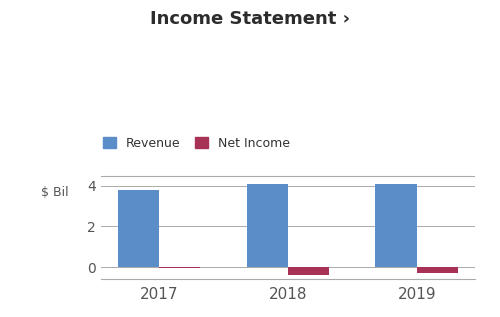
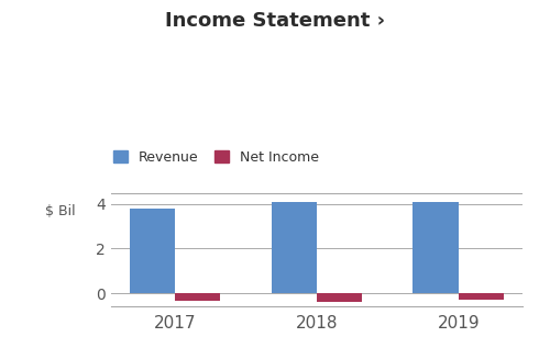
Net Income/2017: -0.05 -> -0.30
